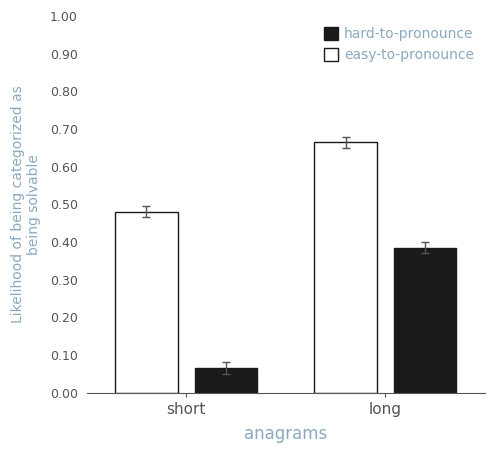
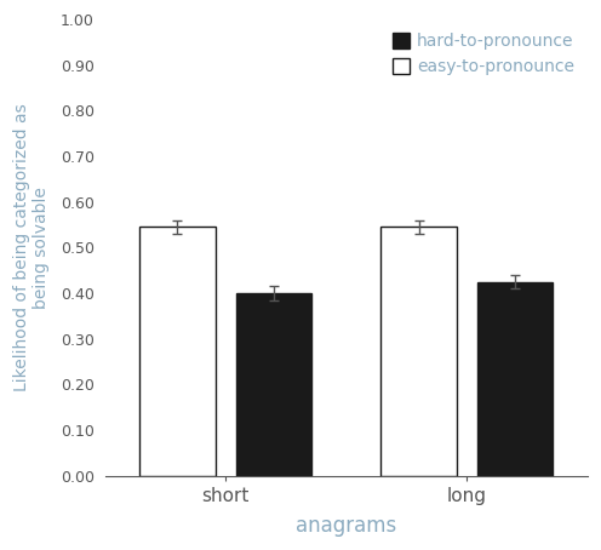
easy-to-pronounce/short: 0.480 -> 0.545
hard-to-pronounce/short: 0.065 -> 0.400
easy-to-pronounce/long: 0.665 -> 0.545
hard-to-pronounce/long: 0.385 -> 0.425
